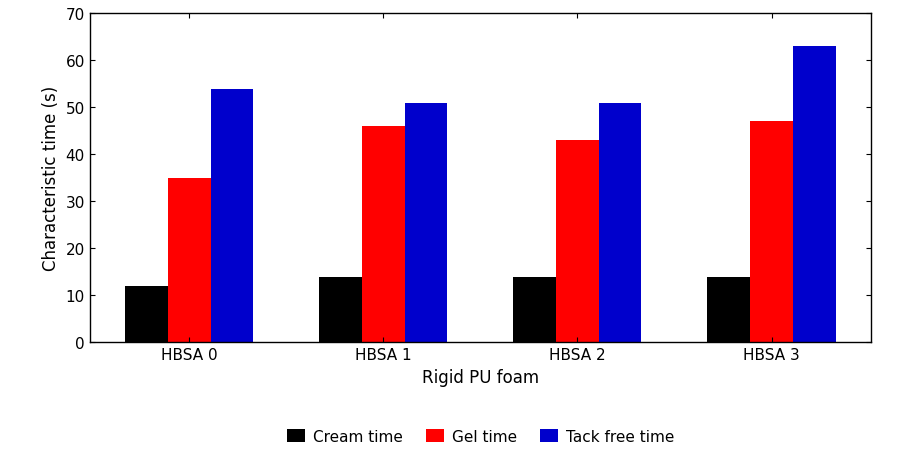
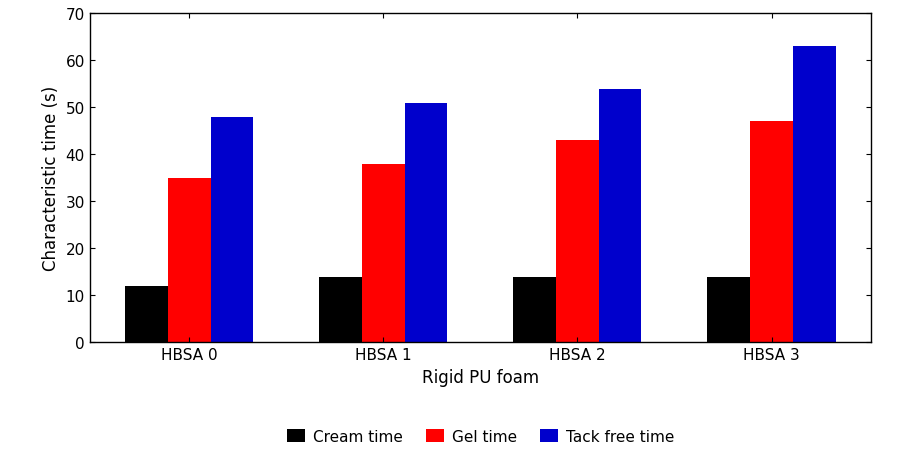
Tack free time/HBSA 0: 54 -> 48
Gel time/HBSA 1: 46 -> 38
Tack free time/HBSA 2: 51 -> 54
